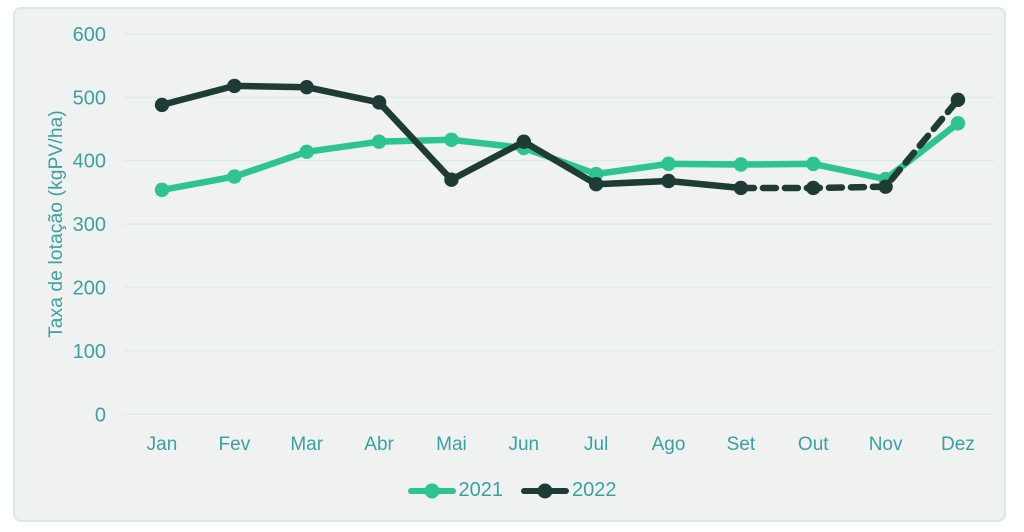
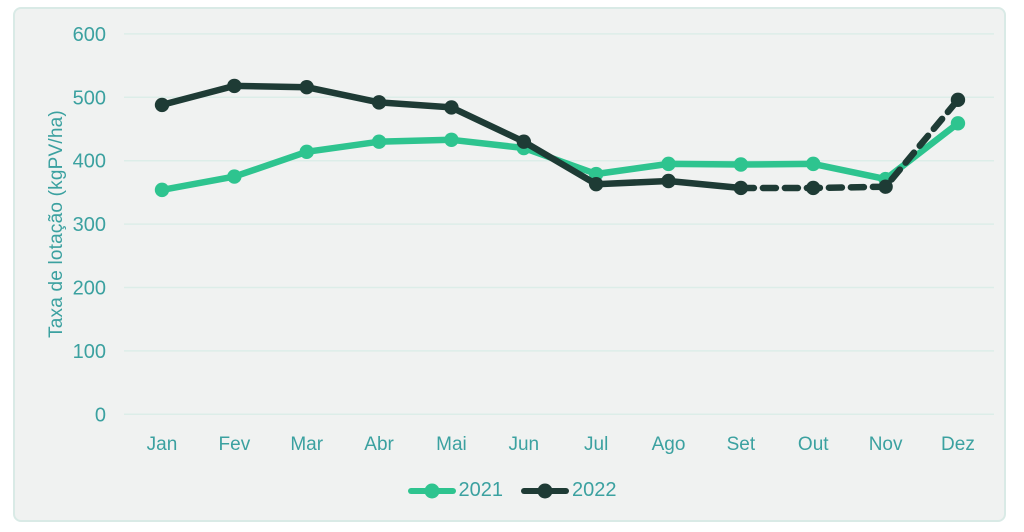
2022/Mai: 370 -> 480
